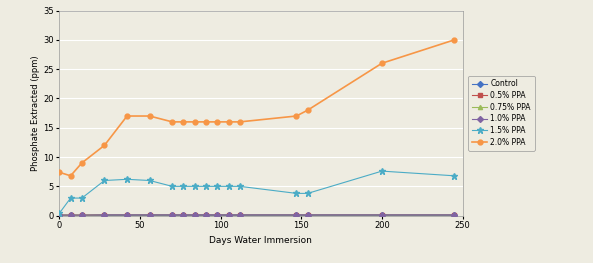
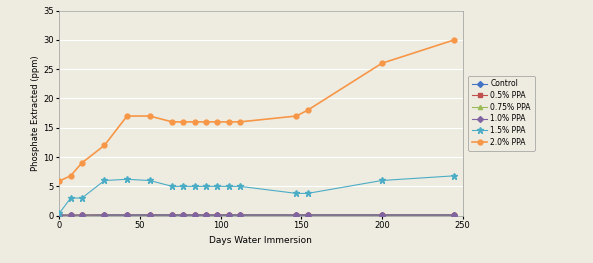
2.0% PPA/0: 7.4 -> 5.9
1.5% PPA/200: 7.6 -> 6.0
